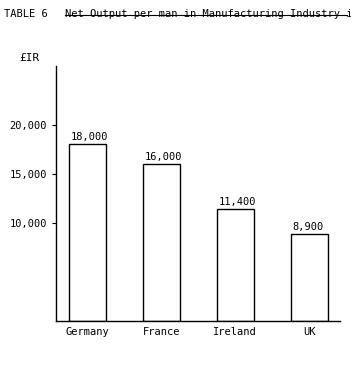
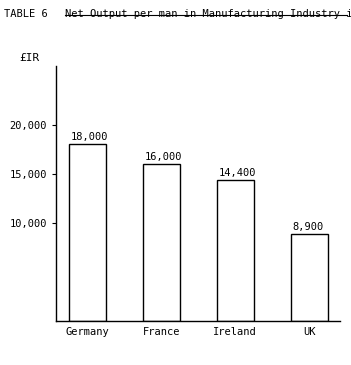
Ireland: 11,400 -> 14,400
